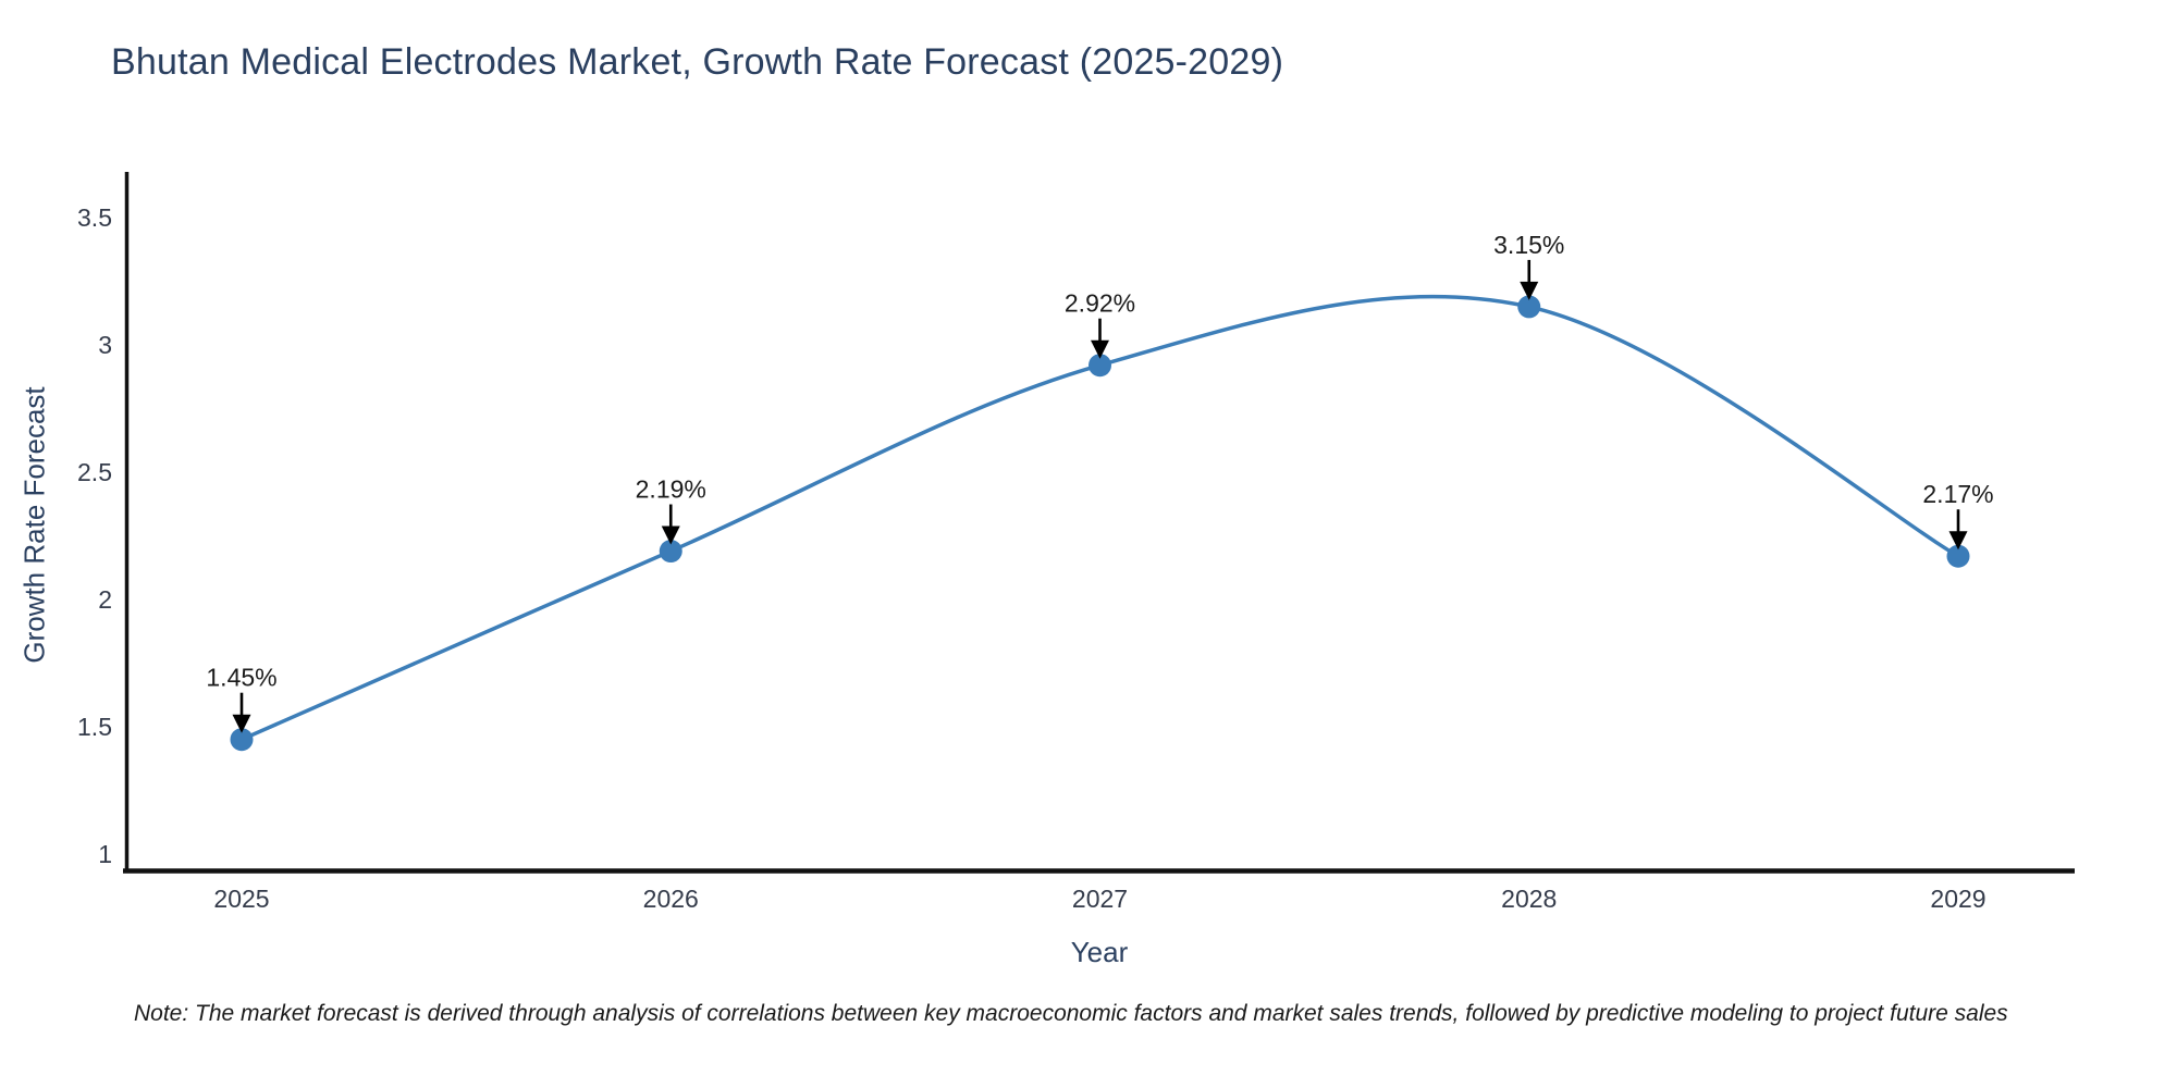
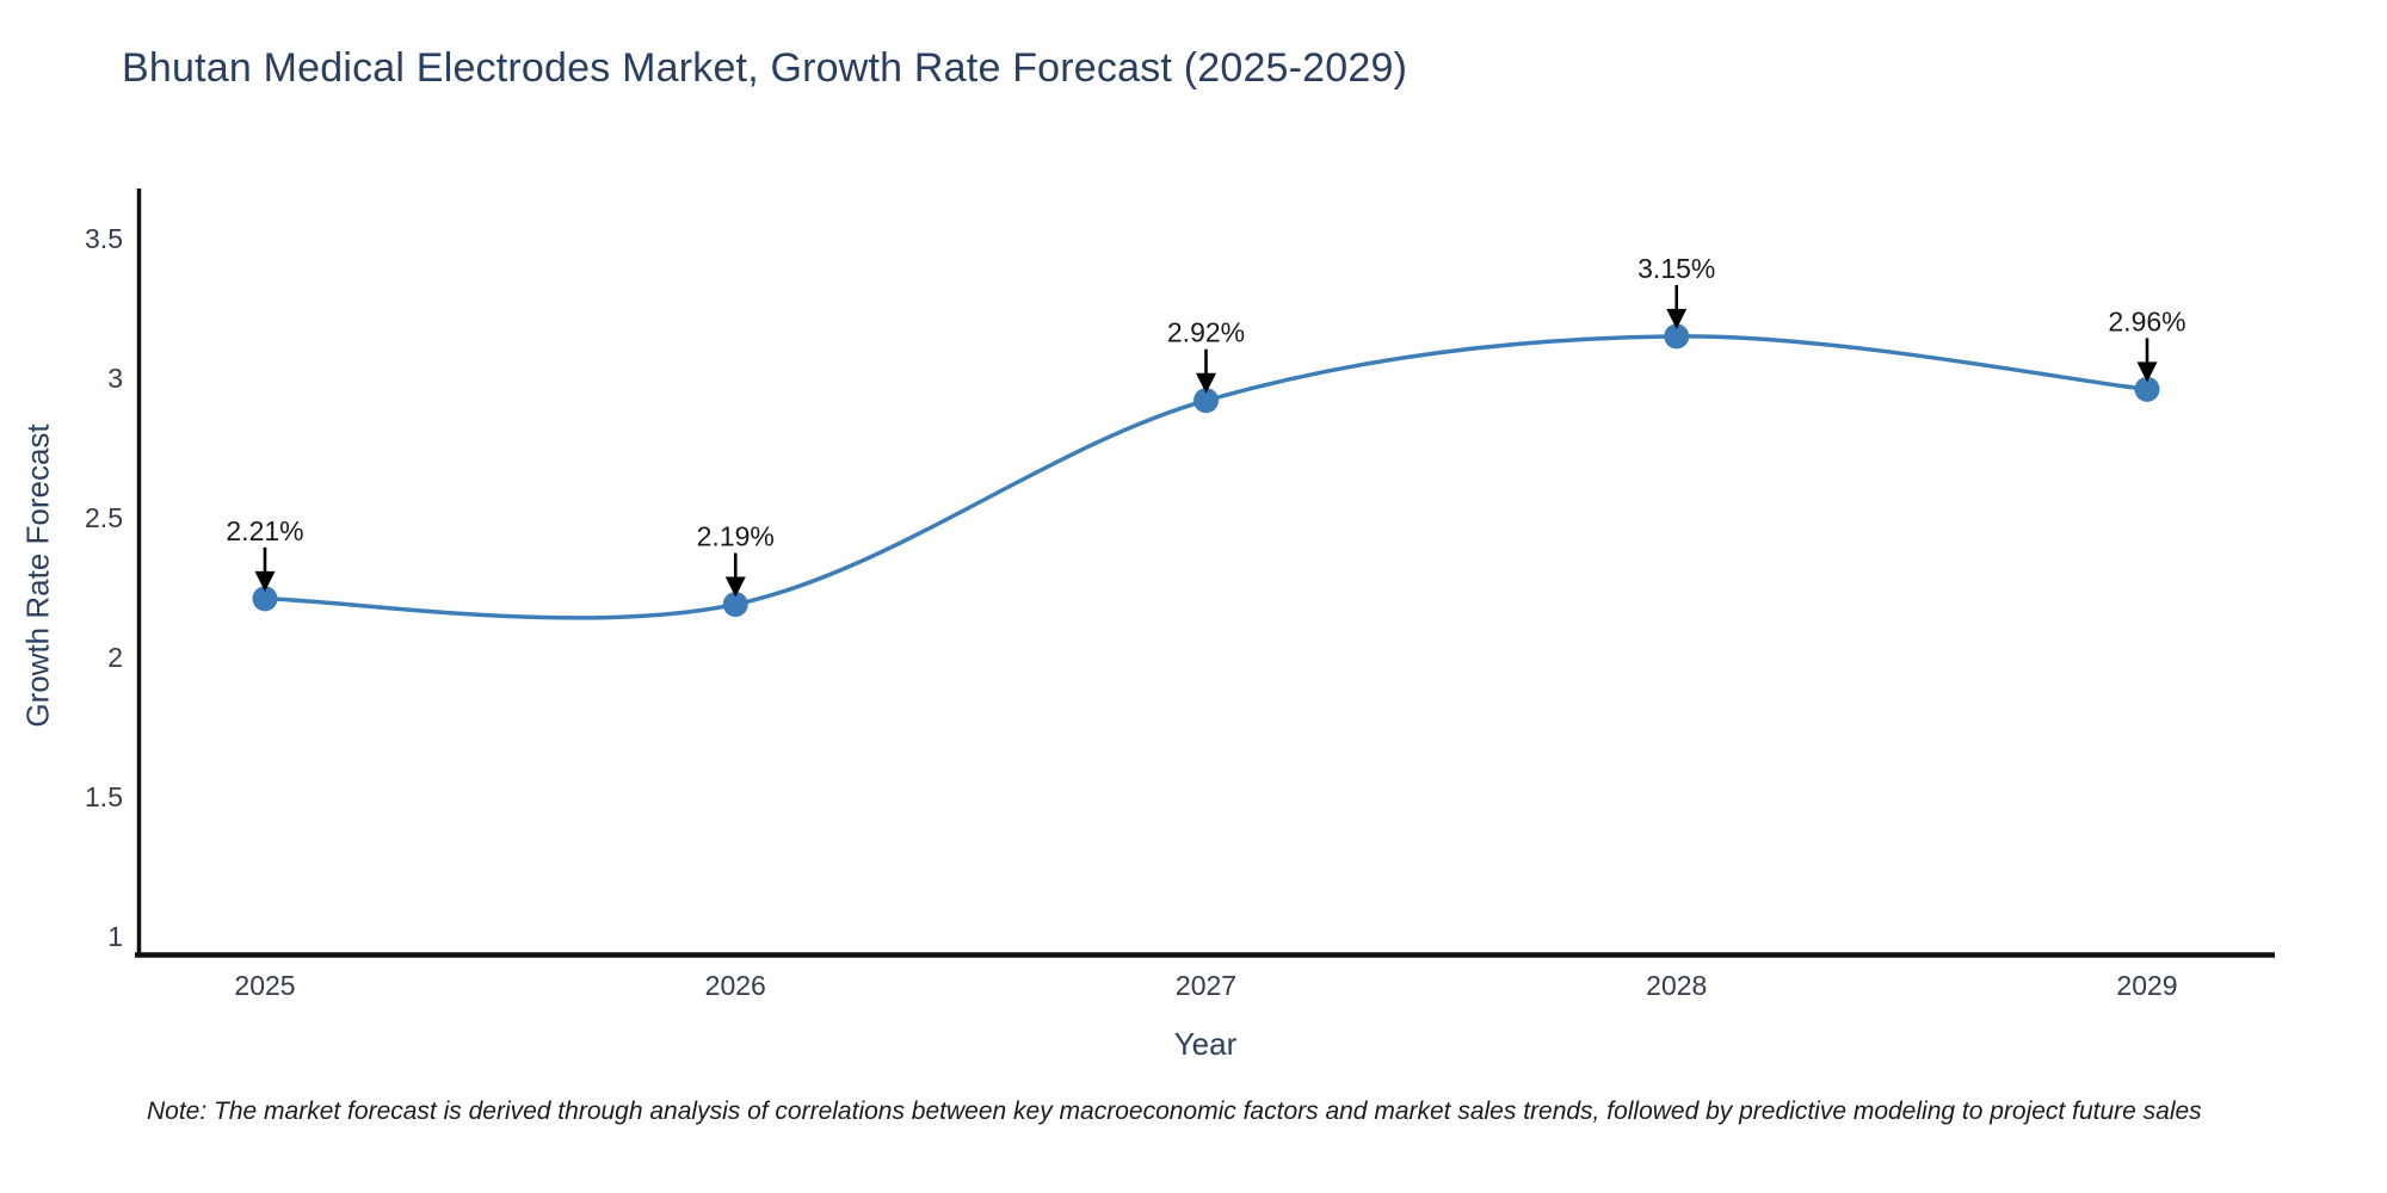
2025: 1.45% -> 2.21%
2029: 2.17% -> 2.96%
